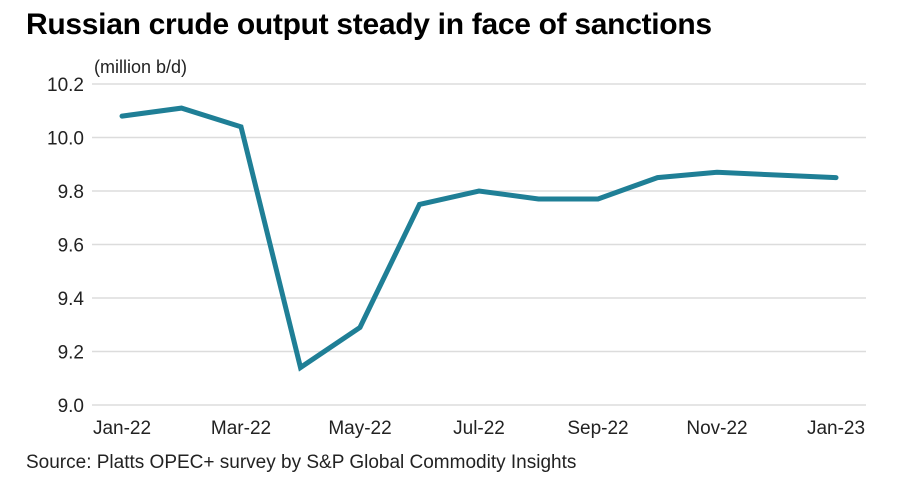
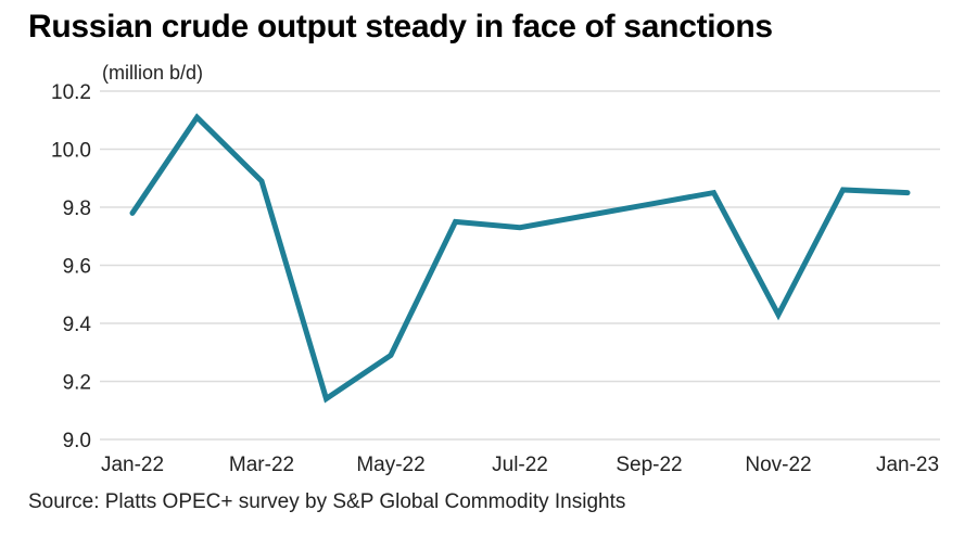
Jan-22: 10.08 -> 9.78
Mar-22: 10.04 -> 9.89
Jul-22: 9.80 -> 9.73
Sep-22: 9.77 -> 9.81
Nov-22: 9.87 -> 9.43
